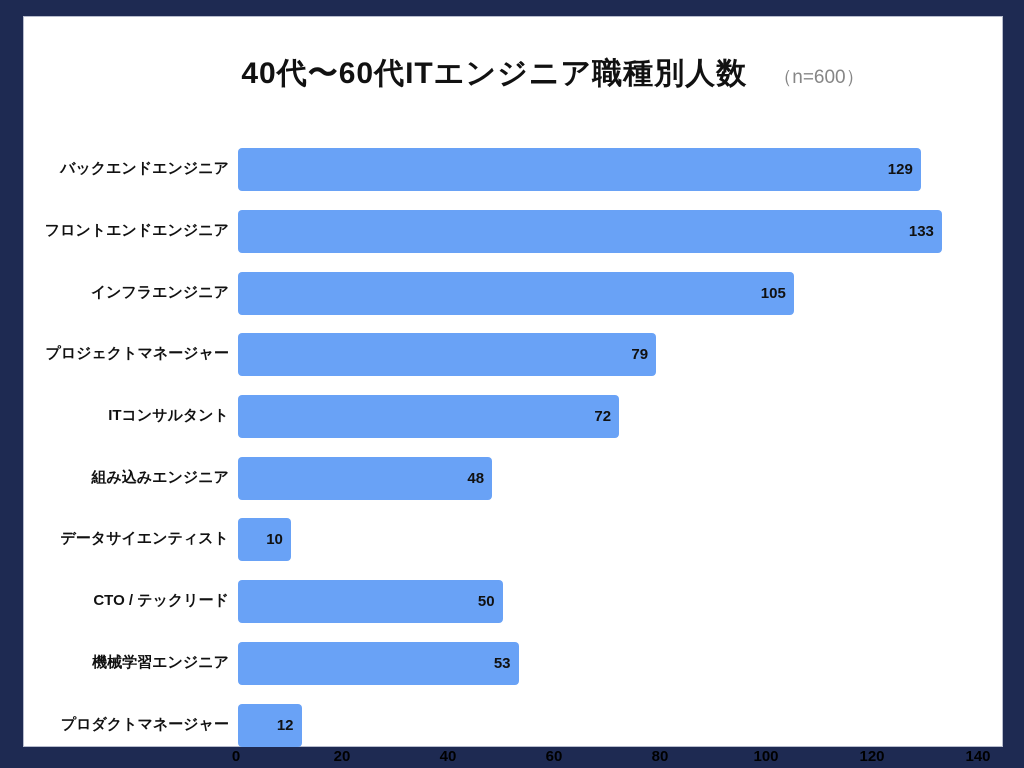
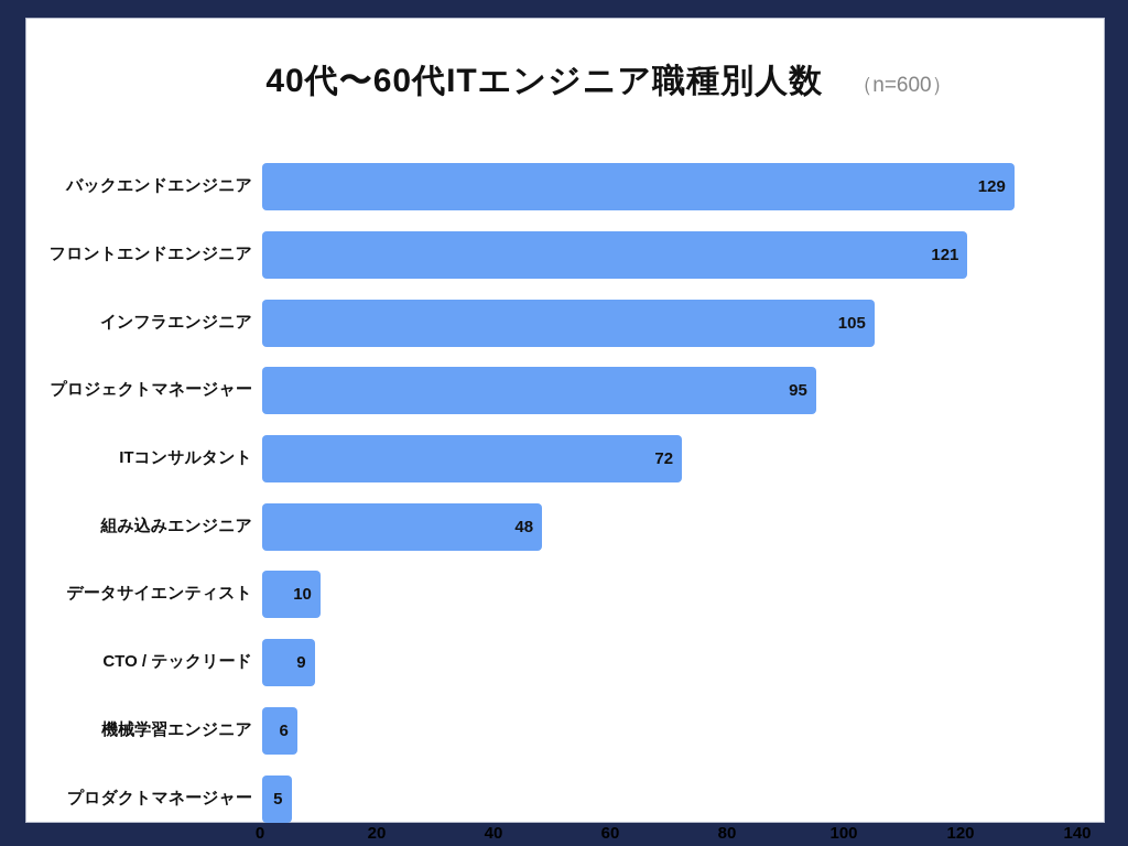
フロントエンドエンジニア: 133 -> 121
プロジェクトマネージャー: 79 -> 95
CTO / テックリード: 50 -> 9
機械学習エンジニア: 53 -> 6
プロダクトマネージャー: 12 -> 5
